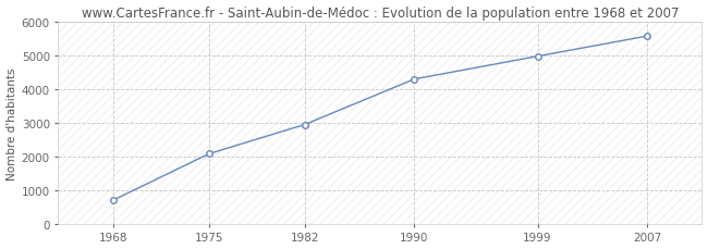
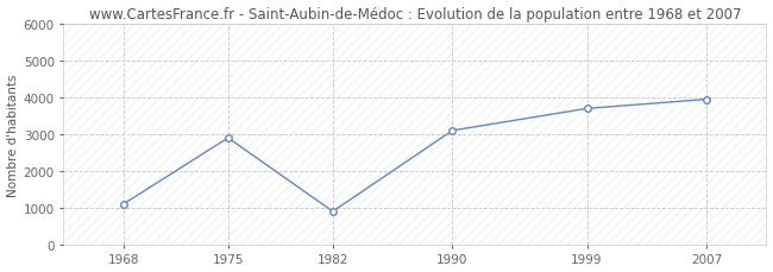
1968: 700 -> 1100
1975: 2080 -> 2900
1982: 2950 -> 900
1990: 4300 -> 3100
1999: 4980 -> 3700
2007: 5580 -> 3950
